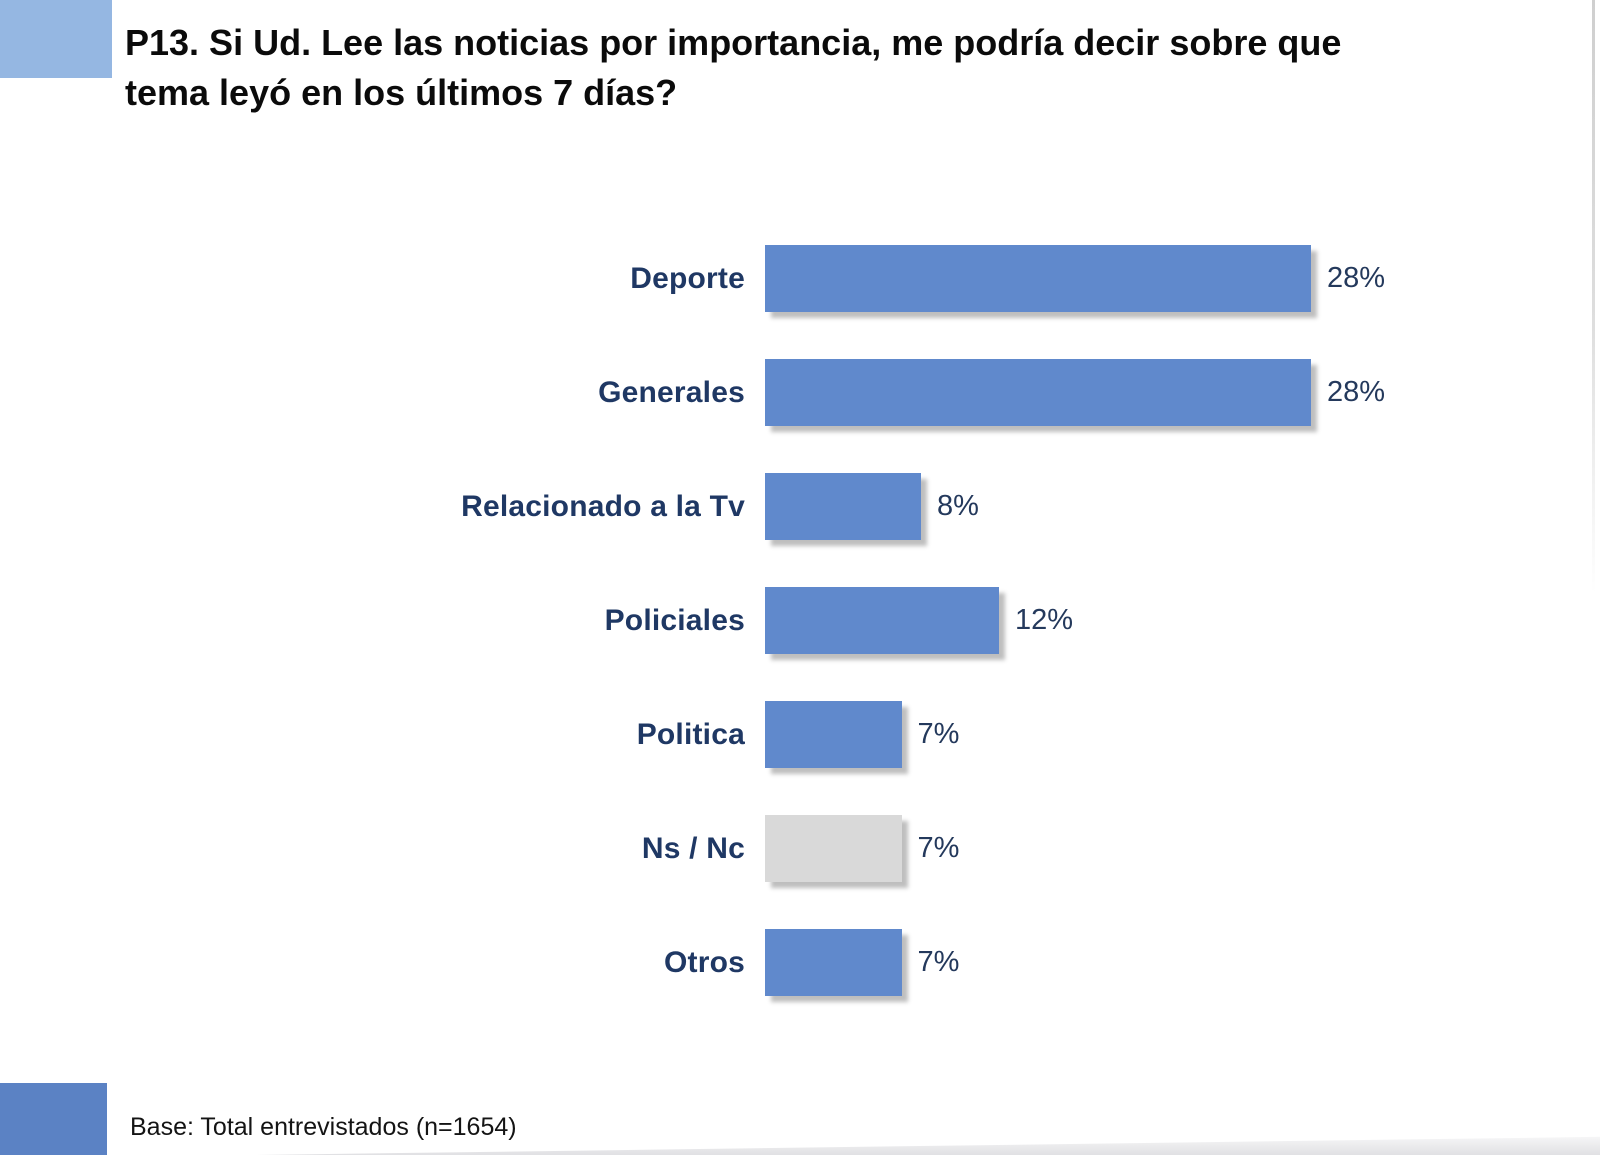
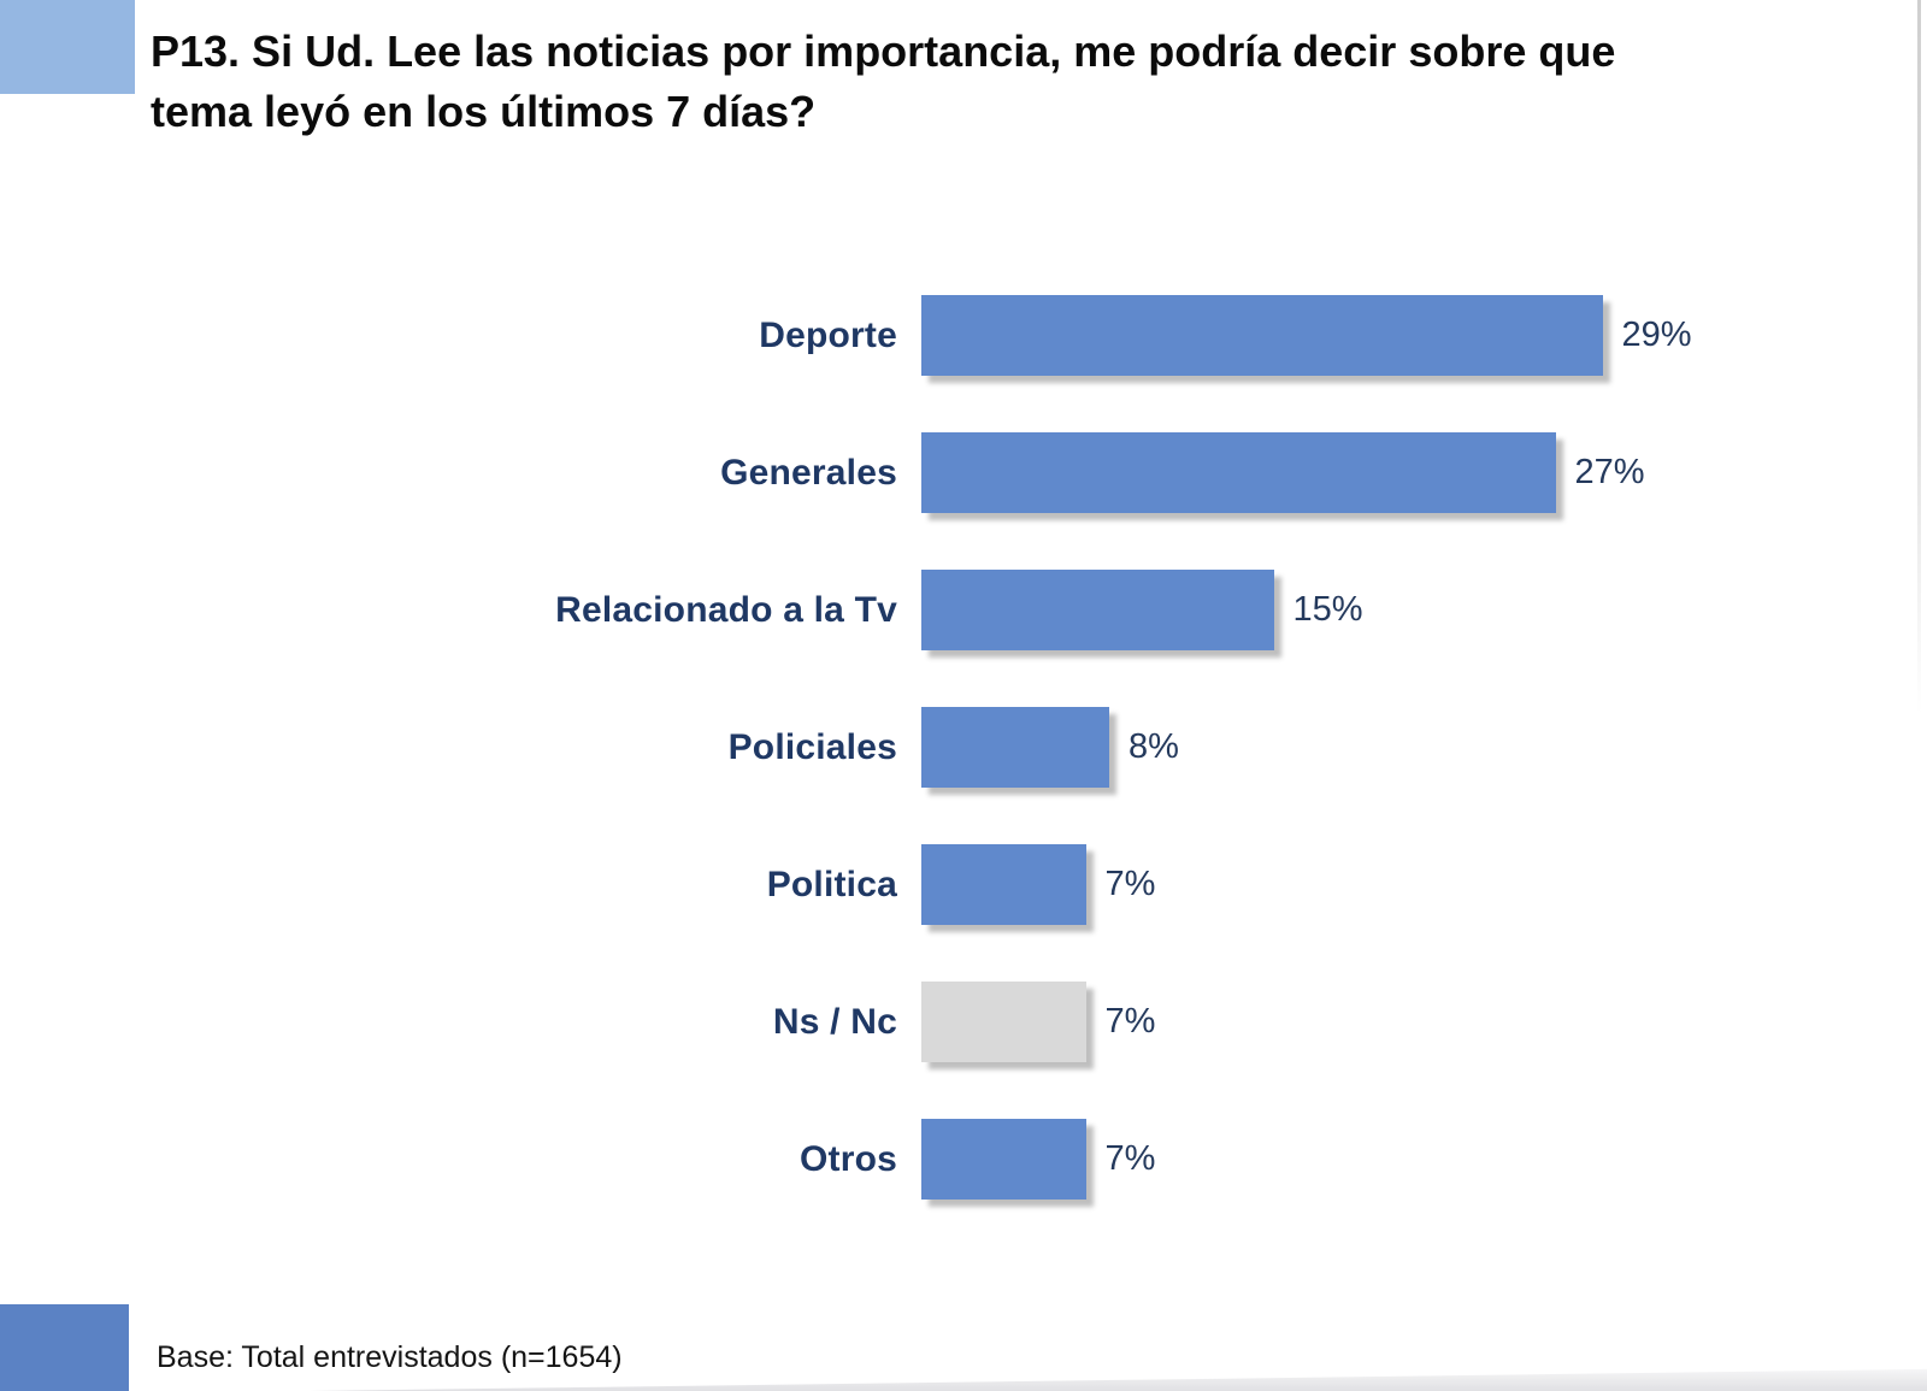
Deporte: 28% -> 29%
Generales: 28% -> 27%
Relacionado a la Tv: 8% -> 15%
Policiales: 12% -> 8%
